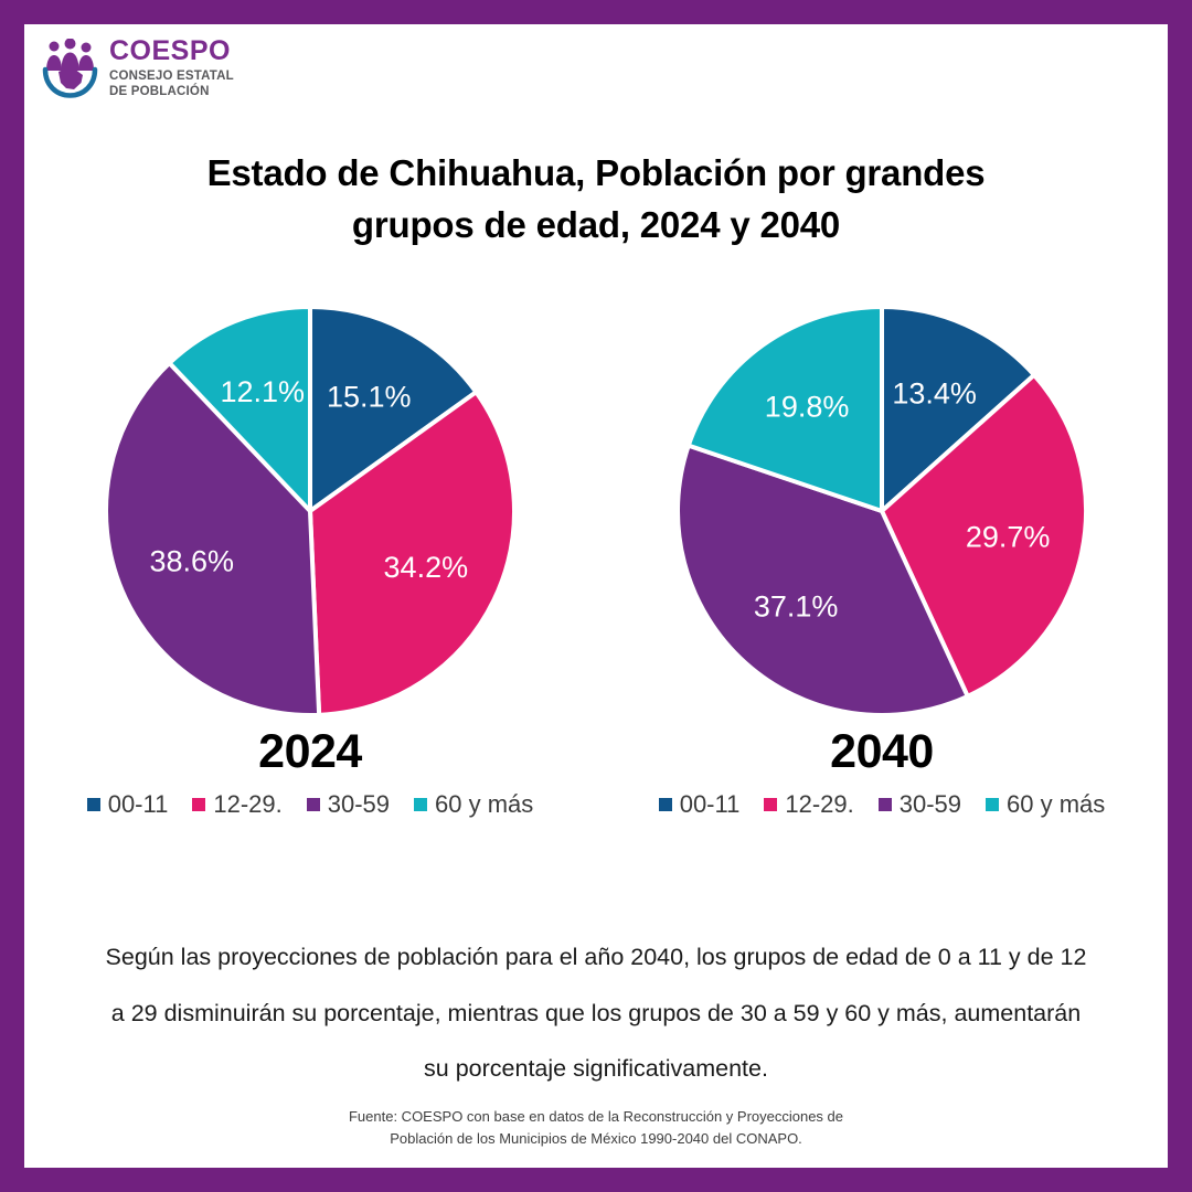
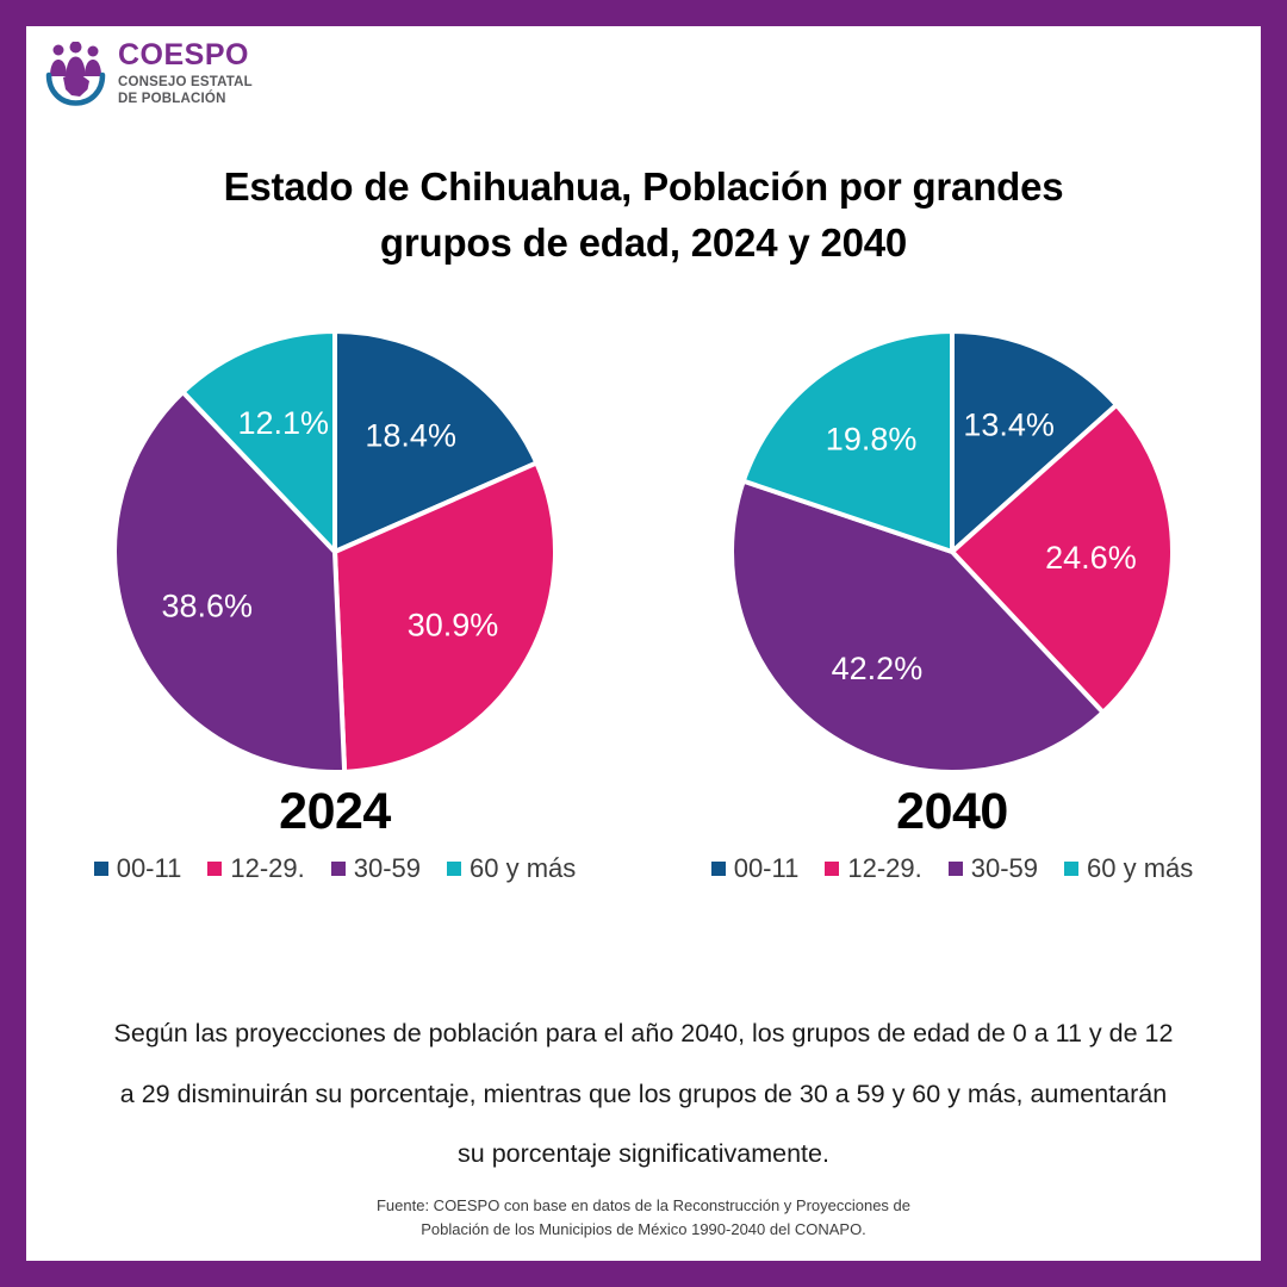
2024/00-11: 15.1% -> 18.4%
2024/12-29.: 34.2% -> 30.9%
2040/12-29.: 29.7% -> 24.6%
2040/30-59: 37.1% -> 42.2%
